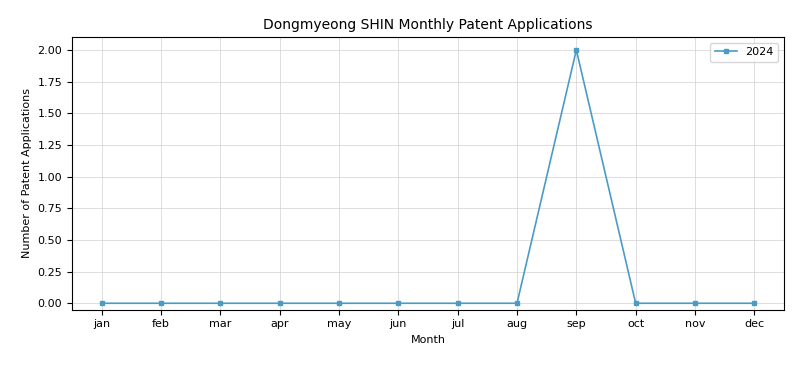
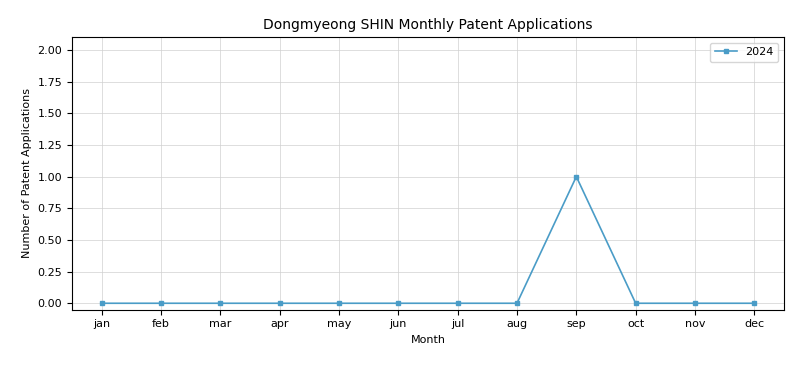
sep: 2 -> 1
